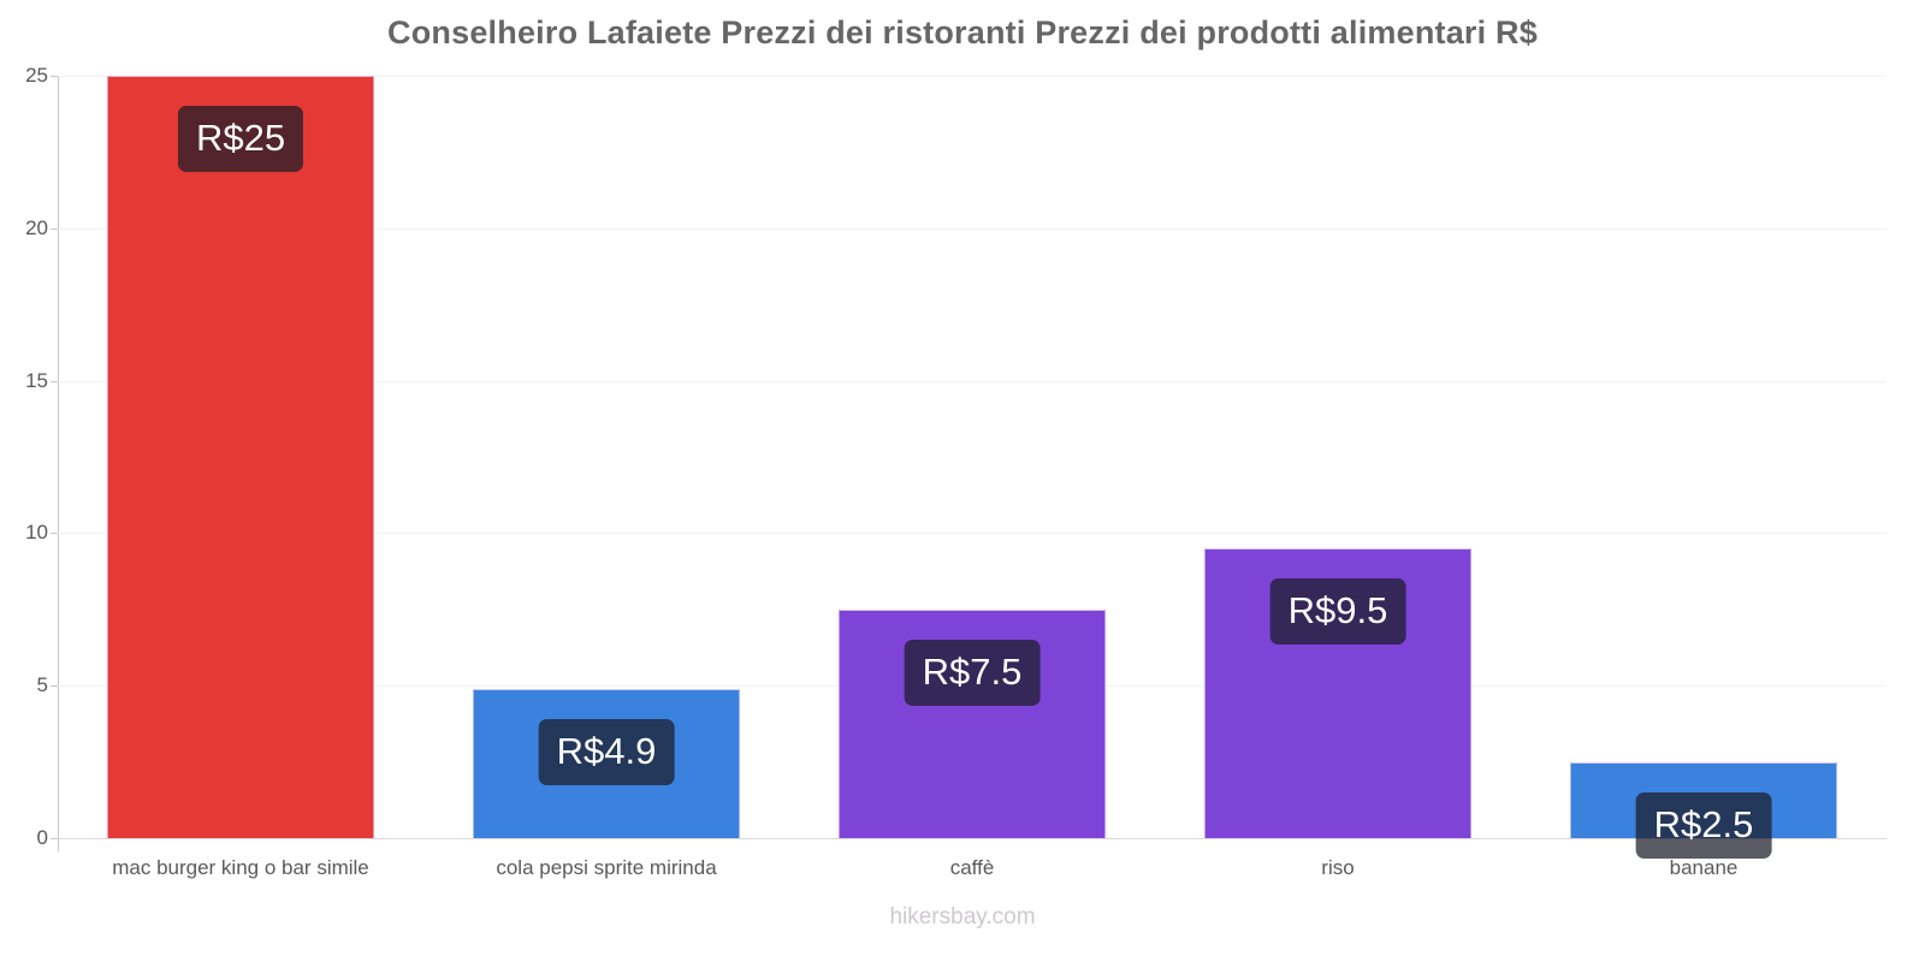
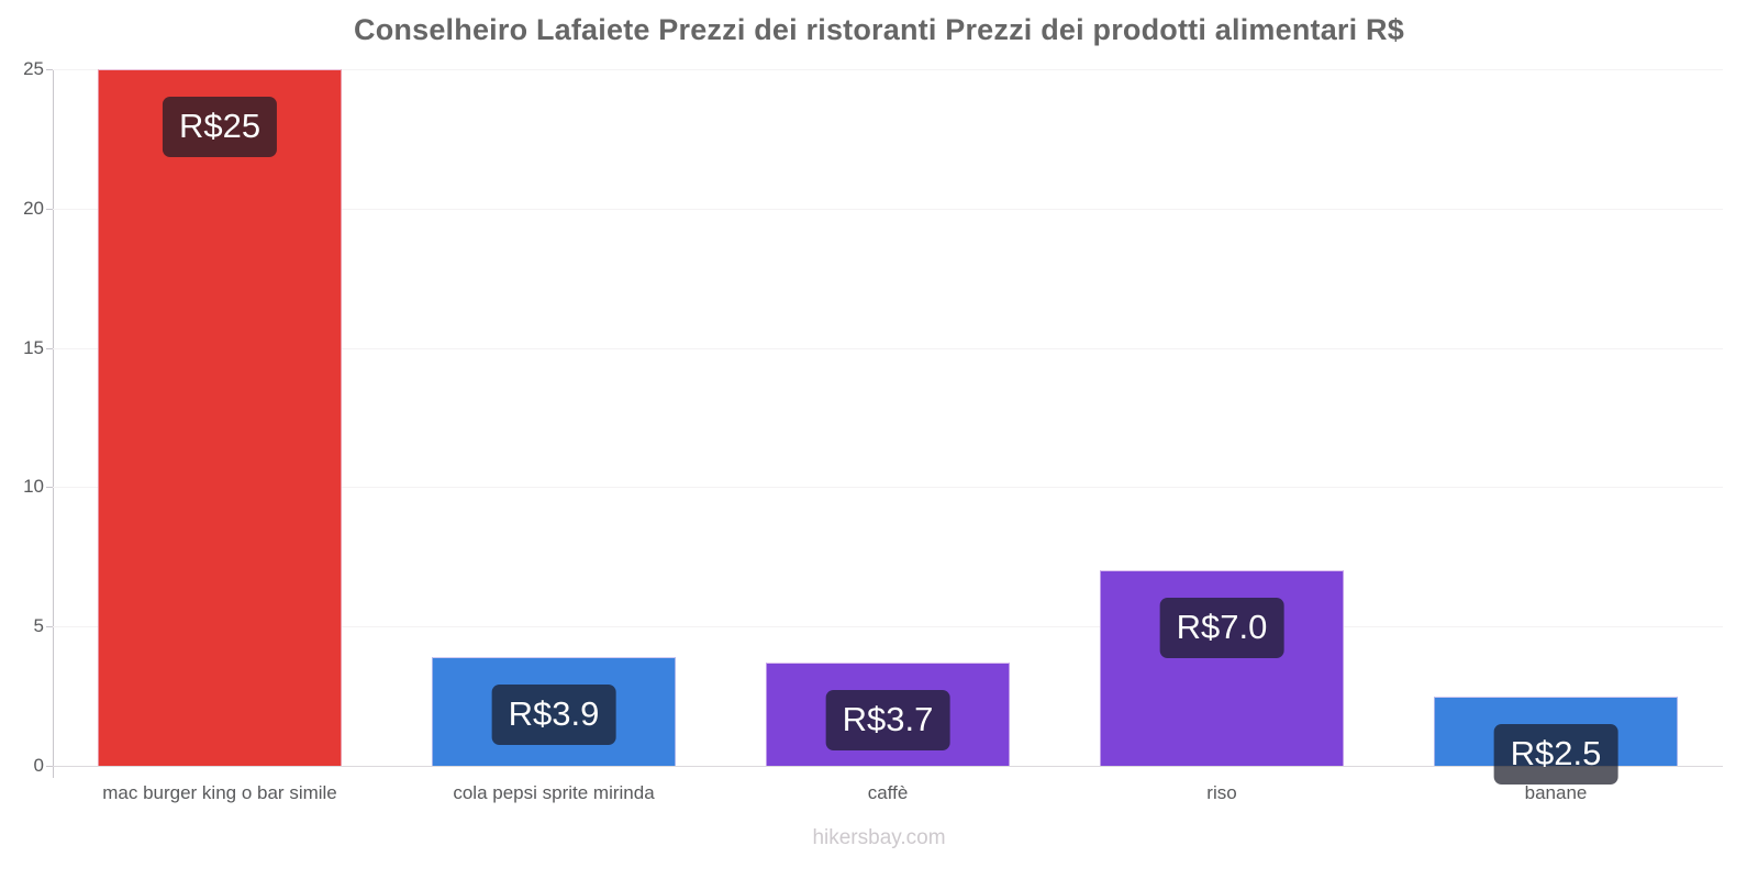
cola pepsi sprite mirinda: 4.9 -> 3.9
caffè: 7.5 -> 3.7
riso: 9.5 -> 7.0
